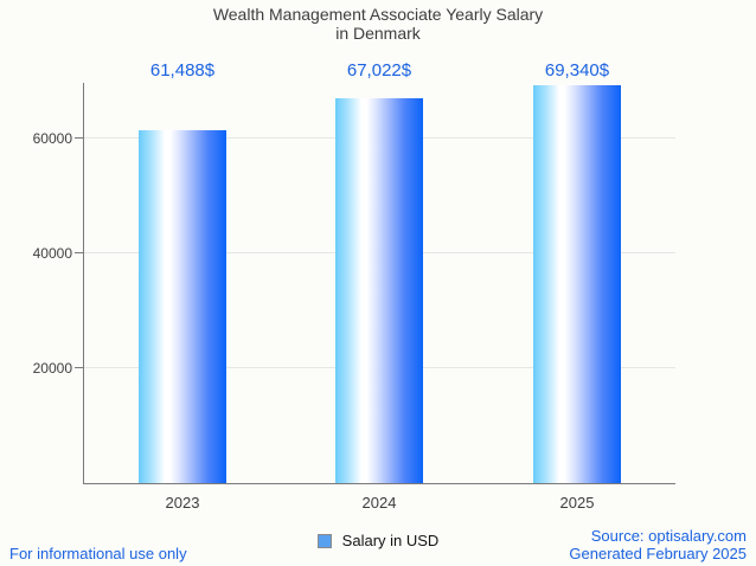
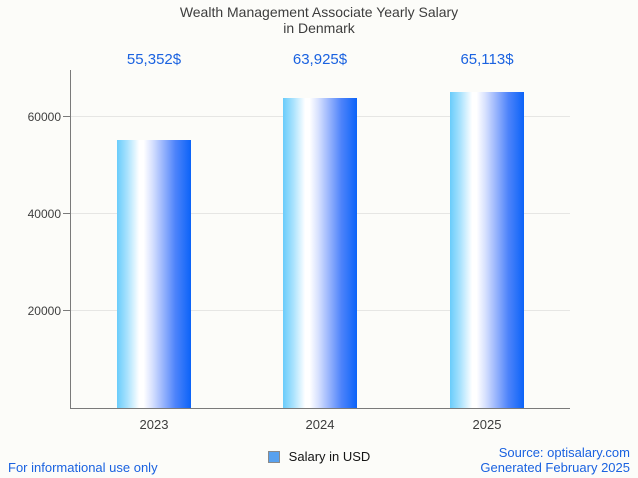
2023: 61,488 -> 55,352
2024: 67,022 -> 63,925
2025: 69,340 -> 65,113
